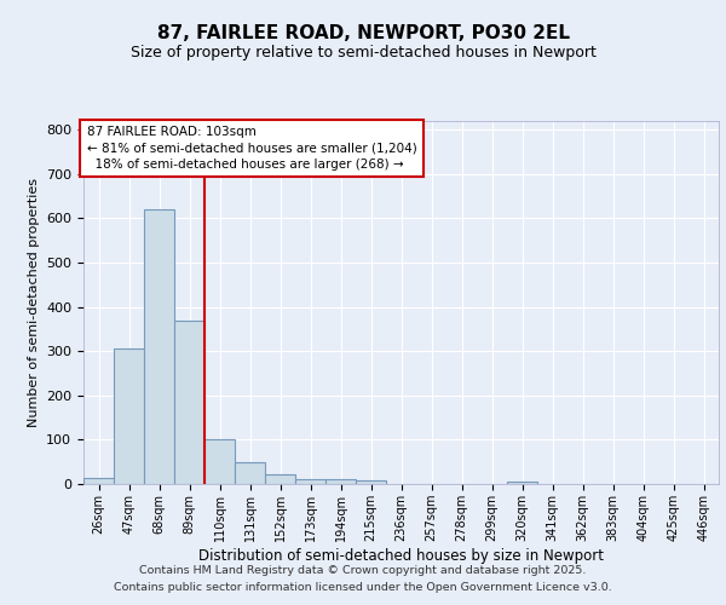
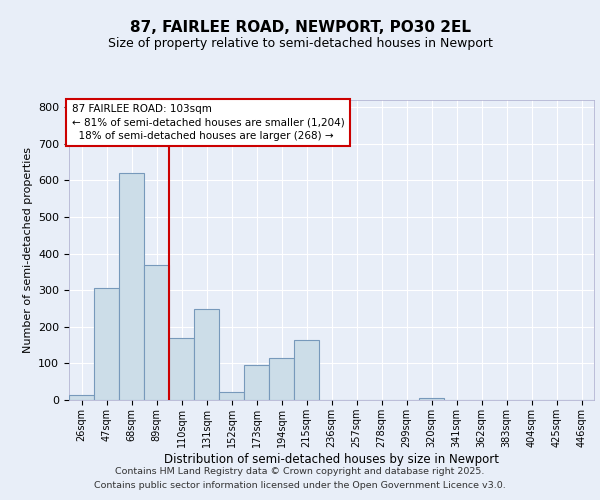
110sqm: 100 -> 170
131sqm: 50 -> 250
173sqm: 10 -> 95
194sqm: 10 -> 115
215sqm: 8 -> 165
